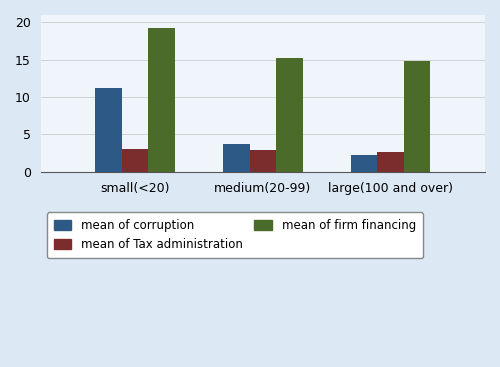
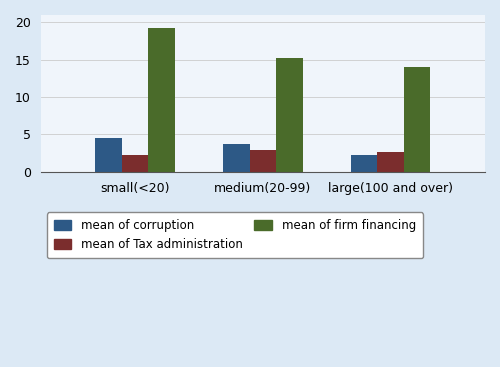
mean of corruption/small(<20): 11.2 -> 4.5
mean of Tax administration/small(<20): 3.0 -> 2.2
mean of firm financing/large(100 and over): 14.8 -> 14.0
